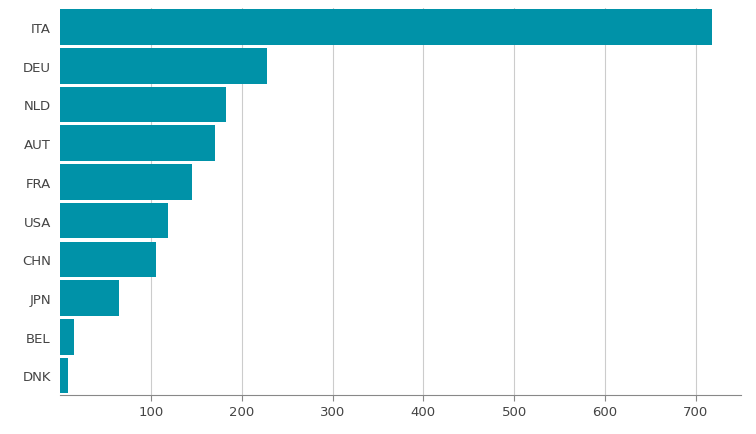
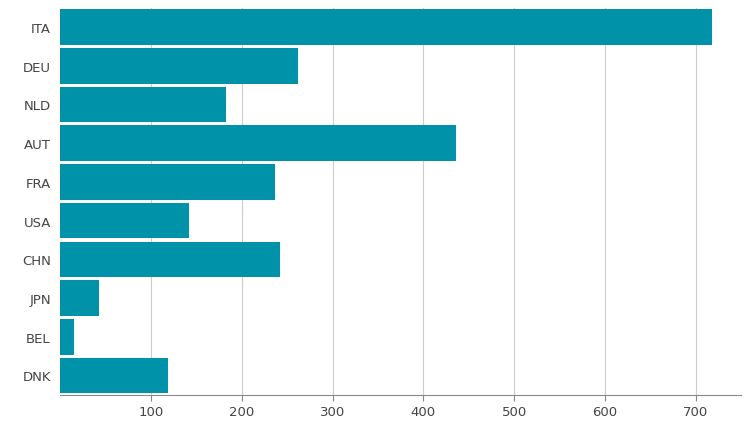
DEU: 228 -> 262
AUT: 170 -> 436
FRA: 145 -> 236
USA: 118 -> 142
CHN: 105 -> 242
JPN: 65 -> 42
DNK: 8 -> 118
